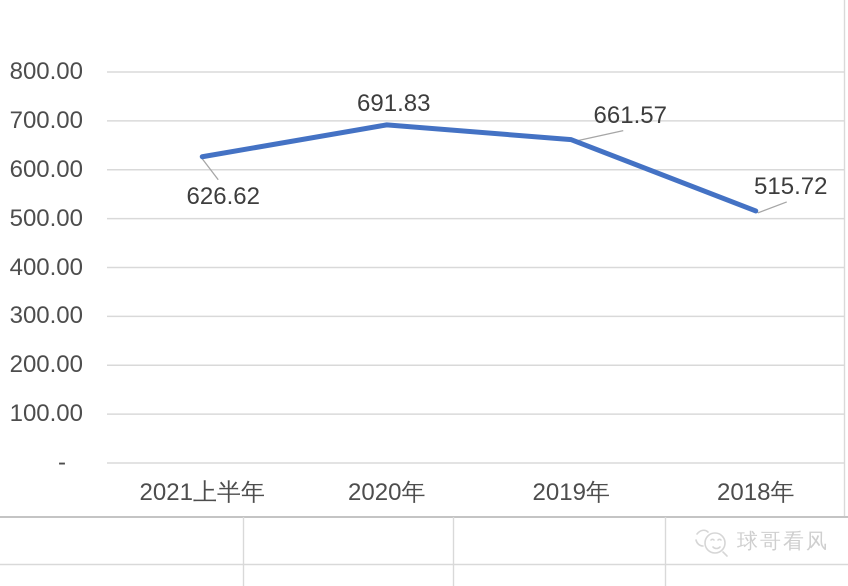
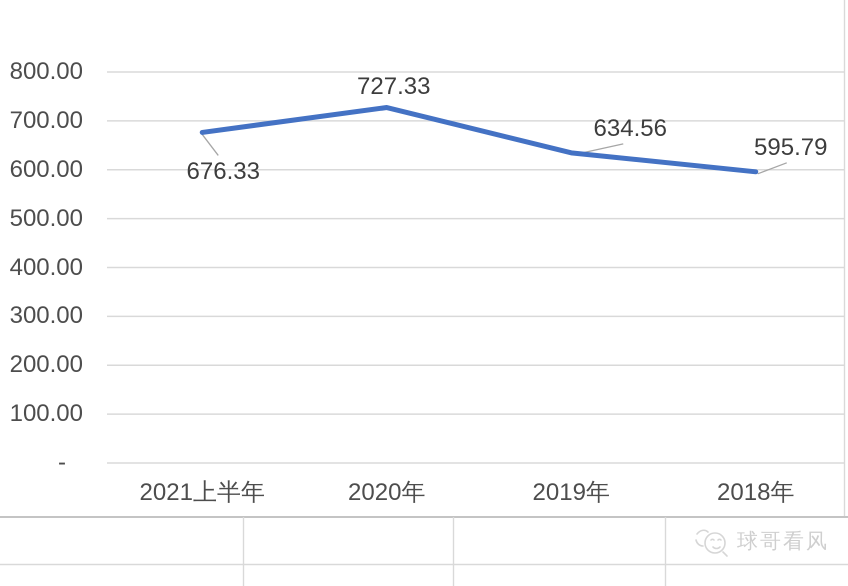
2021上半年: 626.62 -> 676.33
2020年: 691.83 -> 727.33
2019年: 661.57 -> 634.56
2018年: 515.72 -> 595.79
